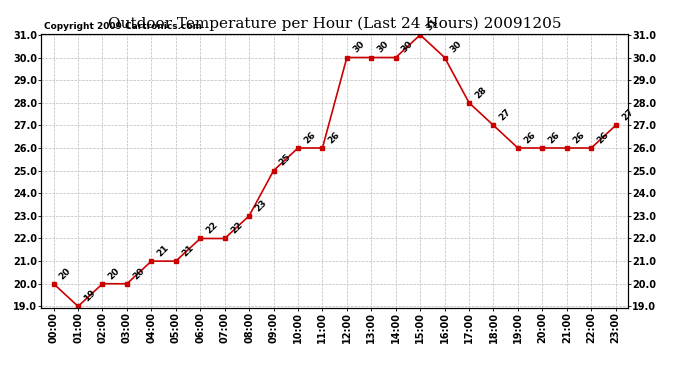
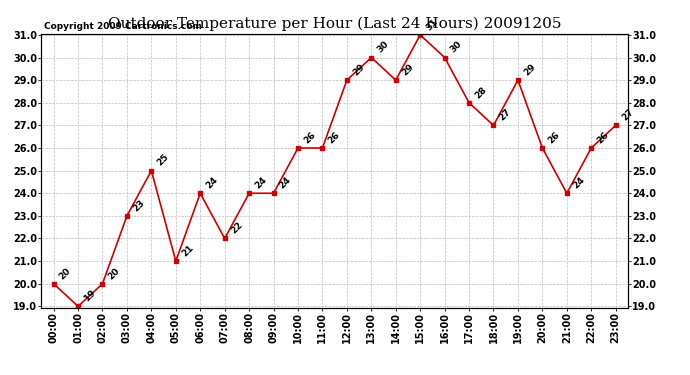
03:00: 20 -> 23
04:00: 21 -> 25
06:00: 22 -> 24
08:00: 23 -> 24
09:00: 25 -> 24
12:00: 30 -> 29
14:00: 30 -> 29
19:00: 26 -> 29
21:00: 26 -> 24
